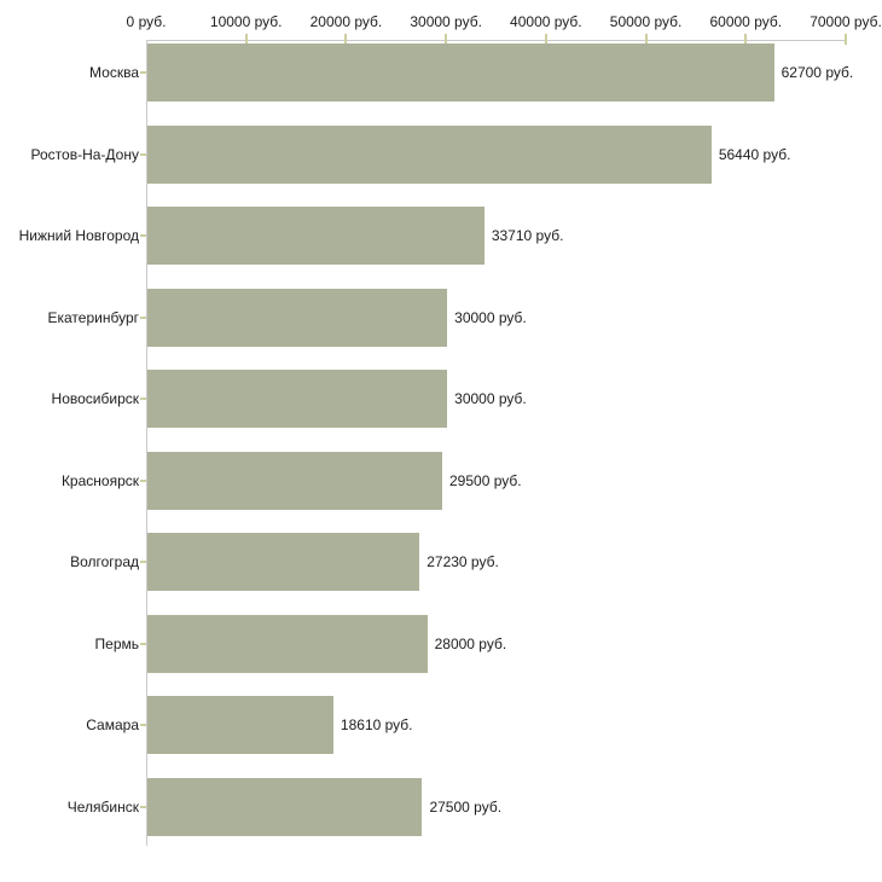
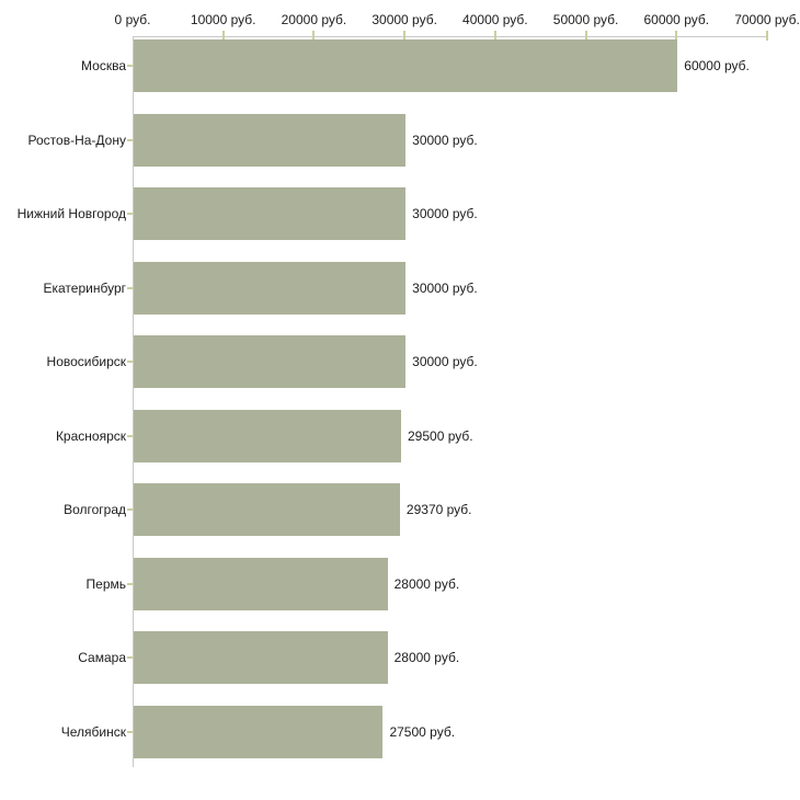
Москва: 62700 -> 60000
Ростов-На-Дону: 56440 -> 30000
Нижний Новгород: 33710 -> 30000
Волгоград: 27230 -> 29370
Самара: 18610 -> 28000
